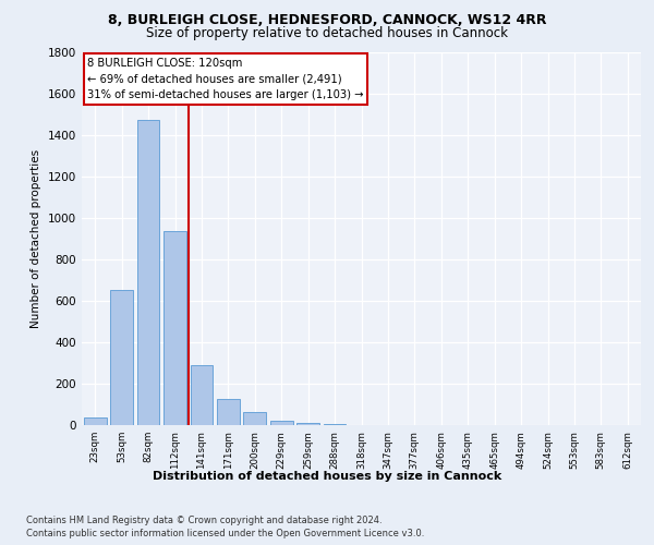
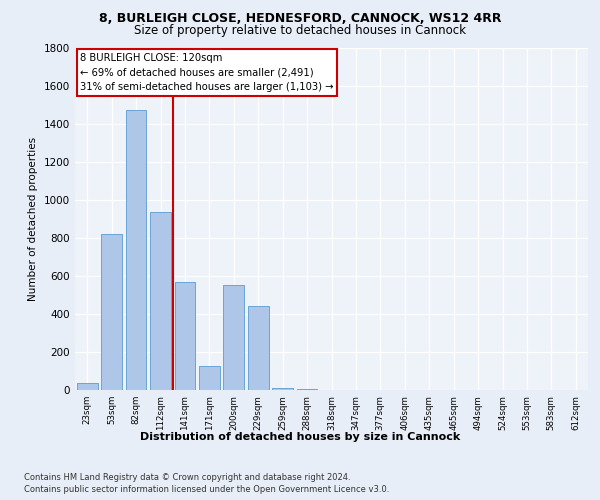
53sqm: 650 -> 820
141sqm: 290 -> 570
200sqm: 60 -> 550
229sqm: 20 -> 440
